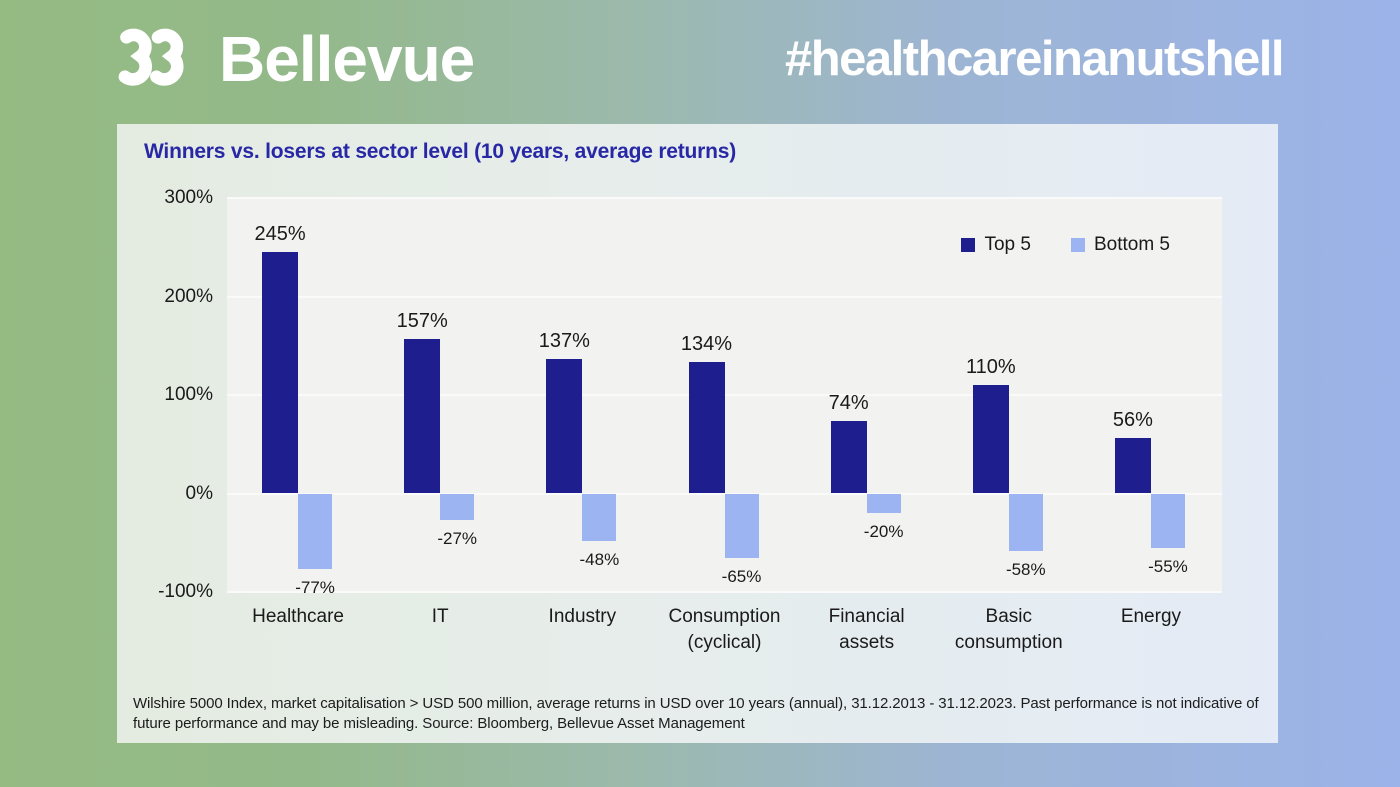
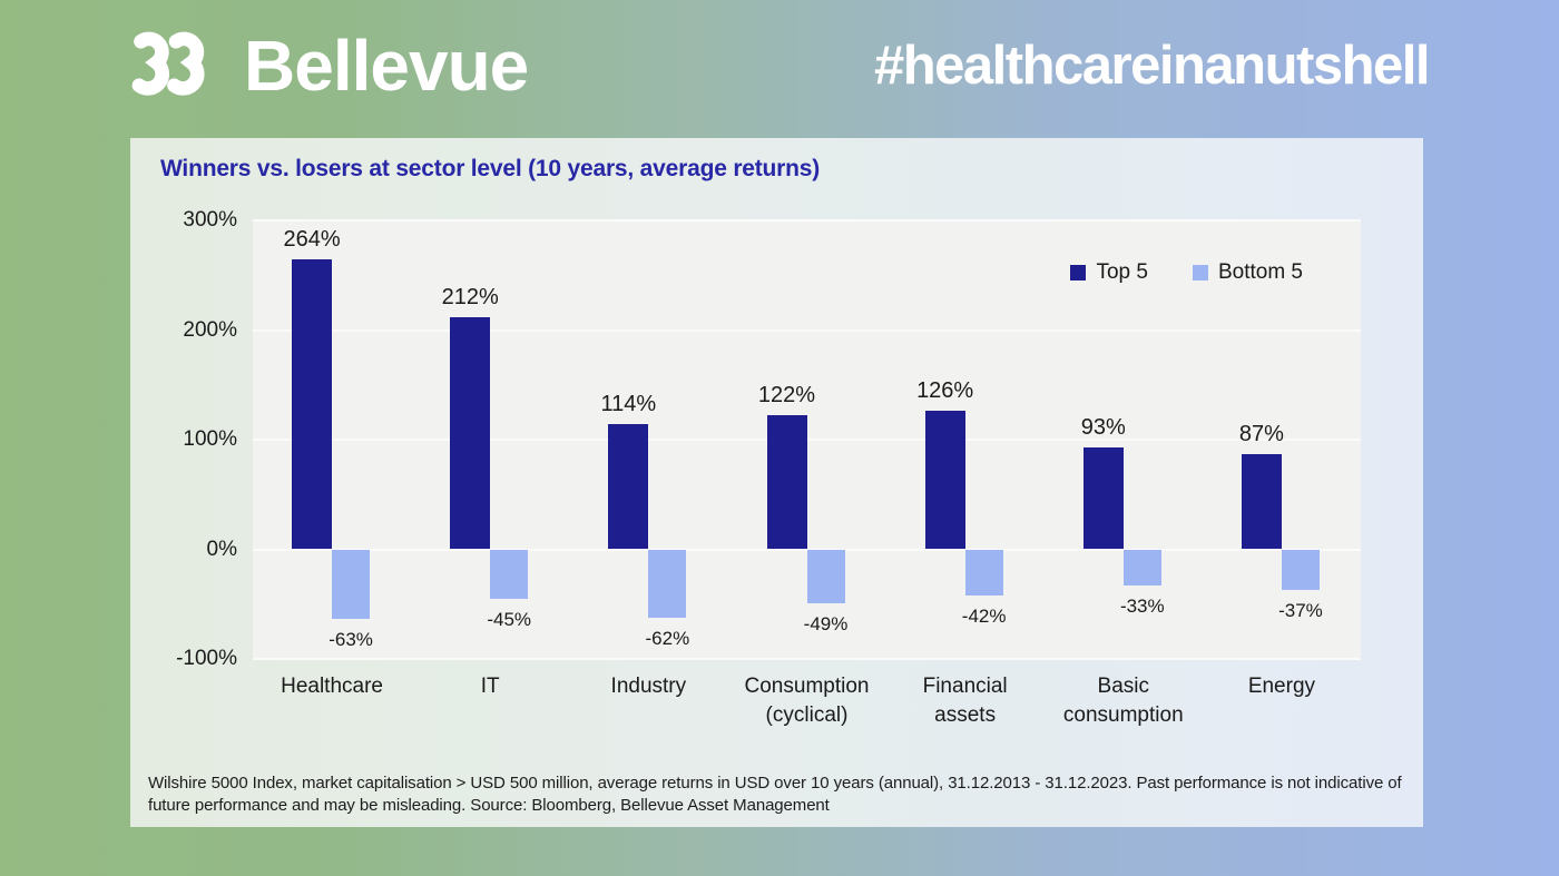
Top 5/Healthcare: 245% -> 264%
Bottom 5/Healthcare: -77% -> -63%
Top 5/IT: 157% -> 212%
Bottom 5/IT: -27% -> -45%
Top 5/Industry: 137% -> 114%
Bottom 5/Industry: -48% -> -62%
Top 5/Consumption (cyclical): 134% -> 122%
Bottom 5/Consumption (cyclical): -65% -> -49%
Top 5/Financial assets: 74% -> 126%
Bottom 5/Financial assets: -20% -> -42%
Top 5/Basic consumption: 110% -> 93%
Bottom 5/Basic consumption: -58% -> -33%
Top 5/Energy: 56% -> 87%
Bottom 5/Energy: -55% -> -37%
